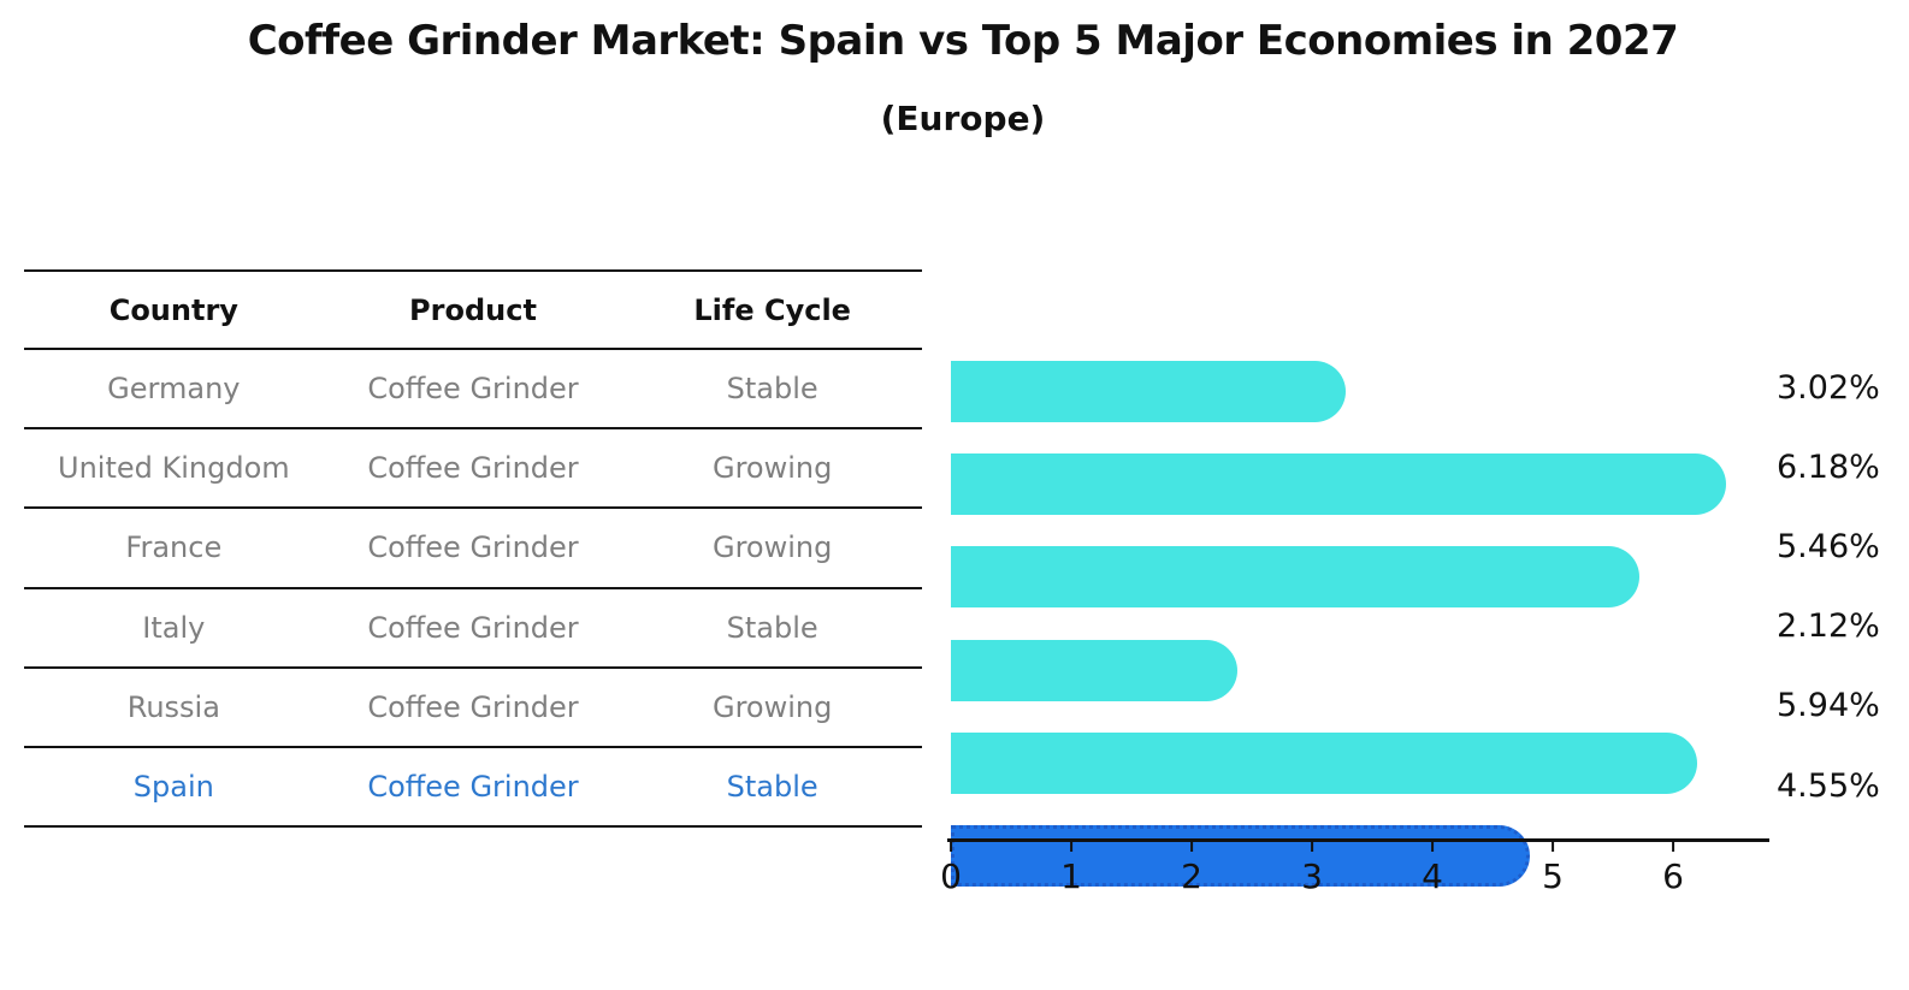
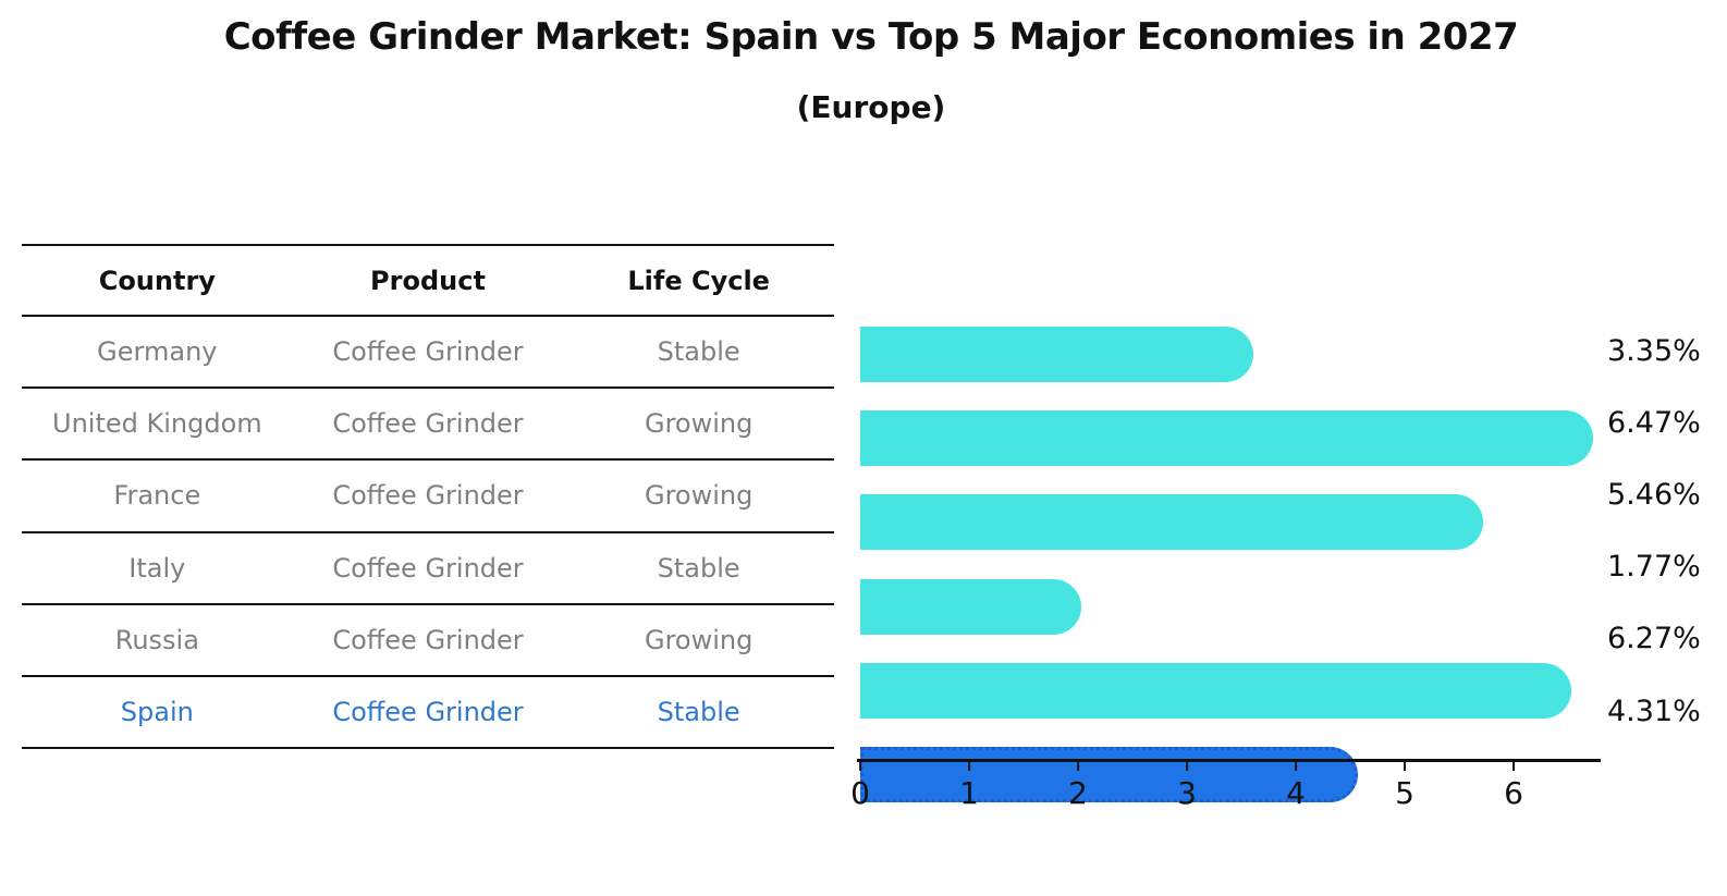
Germany: 3.02% -> 3.35%
United Kingdom: 6.18% -> 6.47%
Italy: 2.12% -> 1.77%
Russia: 5.94% -> 6.27%
Spain: 4.55% -> 4.31%
